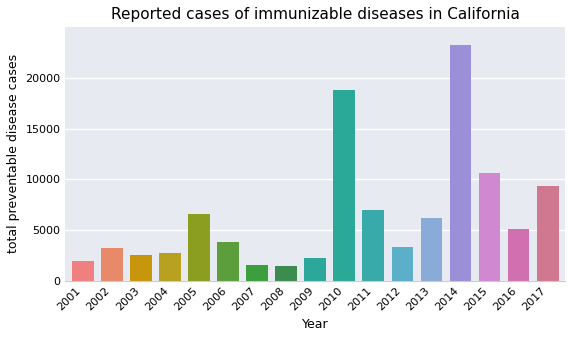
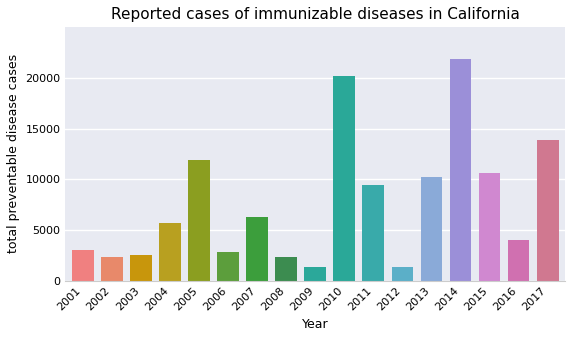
2001: 1900 -> 3000
2002: 3200 -> 2300
2004: 2700 -> 5700
2005: 6600 -> 11900
2006: 3800 -> 2800
2007: 1500 -> 6300
2008: 1400 -> 2300
2009: 2200 -> 1300
2010: 18800 -> 20200
2011: 7000 -> 9400
2012: 3300 -> 1300
2013: 6200 -> 10200
2014: 23300 -> 21900
2016: 5100 -> 4000
2017: 9300 -> 13900
